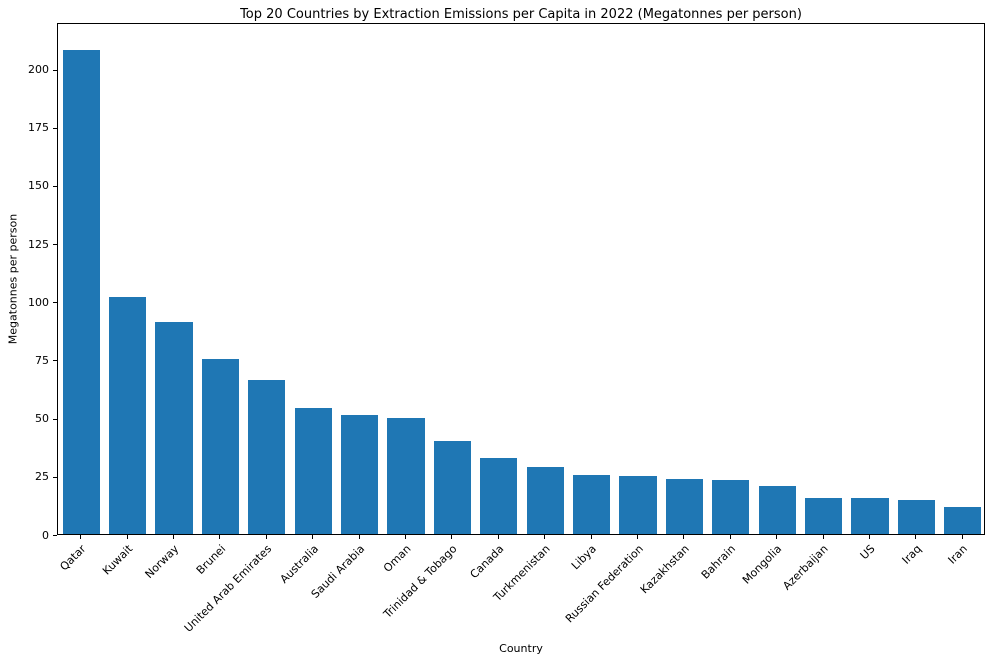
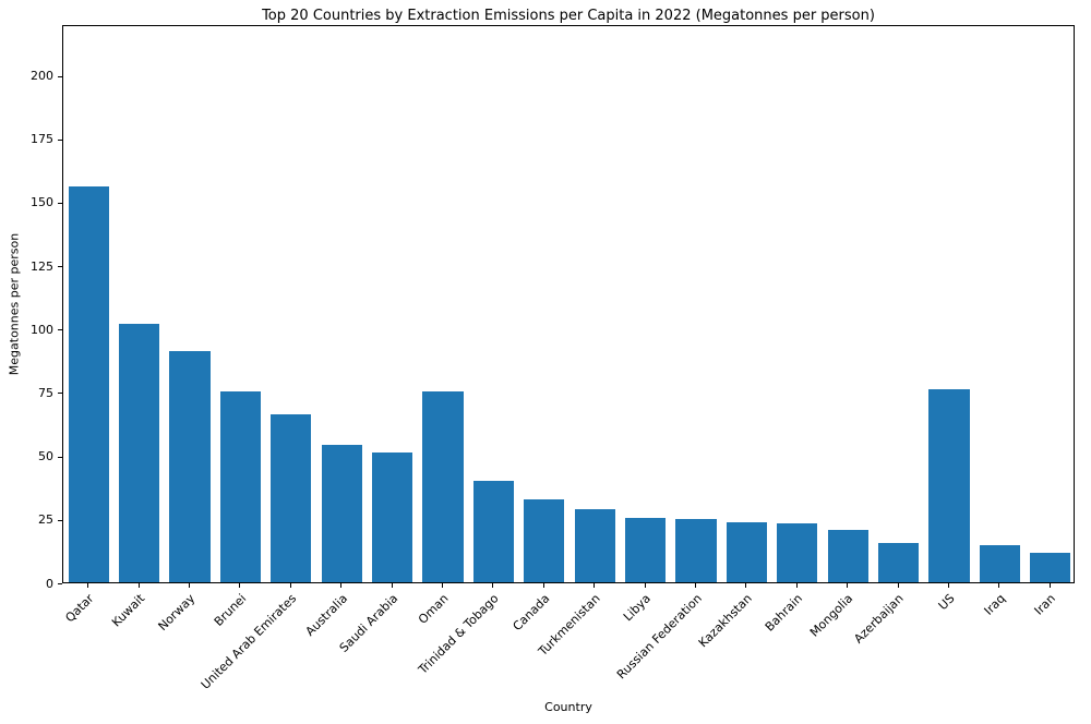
Qatar: 208 -> 156
Oman: 50 -> 75
US: 16 -> 76
